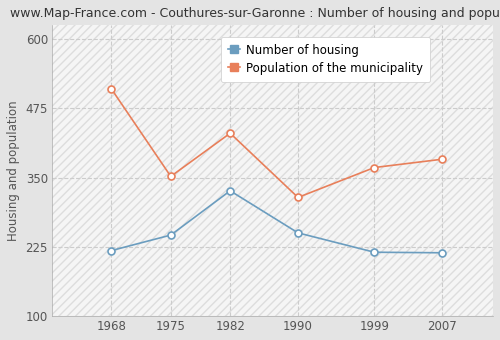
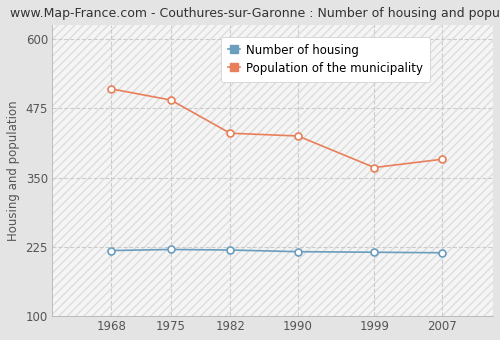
Number of housing/1975: 246 -> 220
Population of the municipality/1975: 352 -> 490
Number of housing/1982: 326 -> 219
Number of housing/1990: 250 -> 216
Population of the municipality/1990: 314 -> 425
